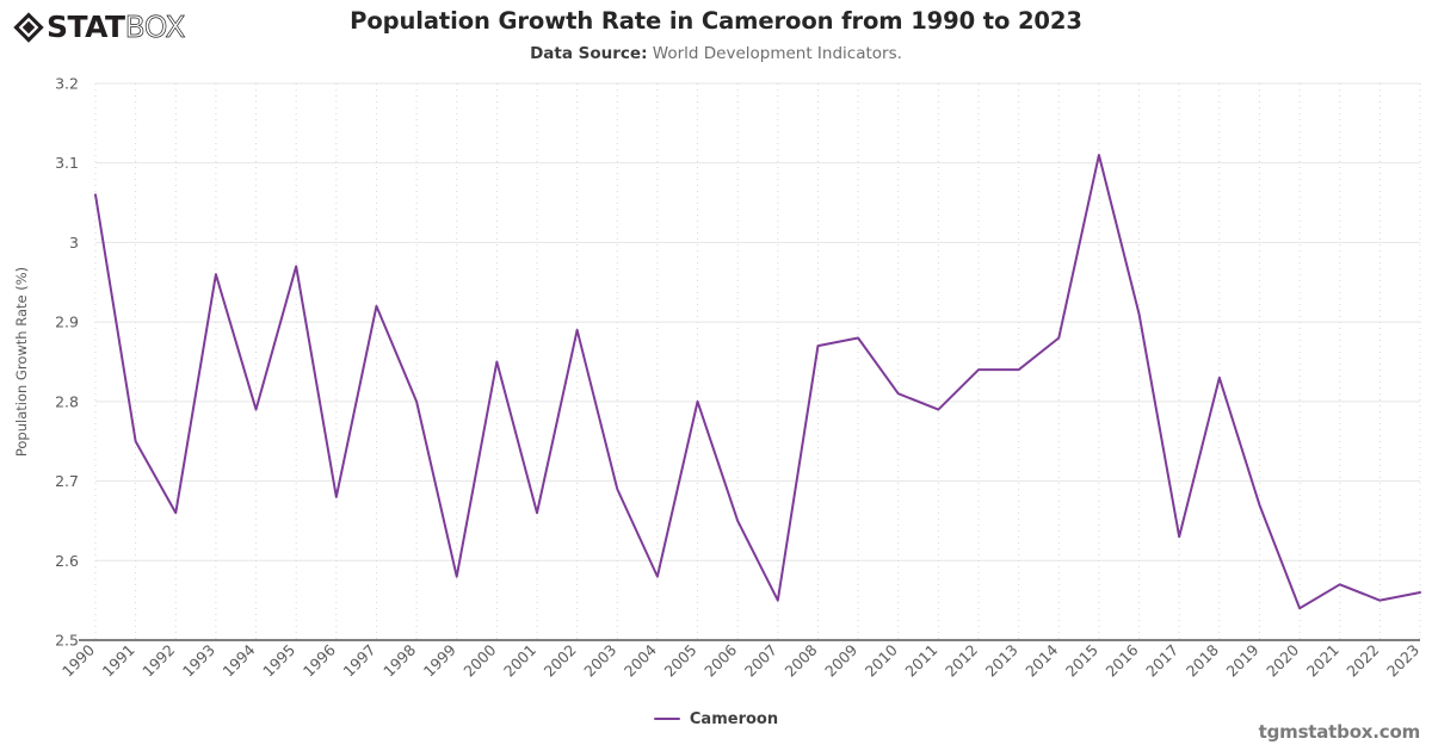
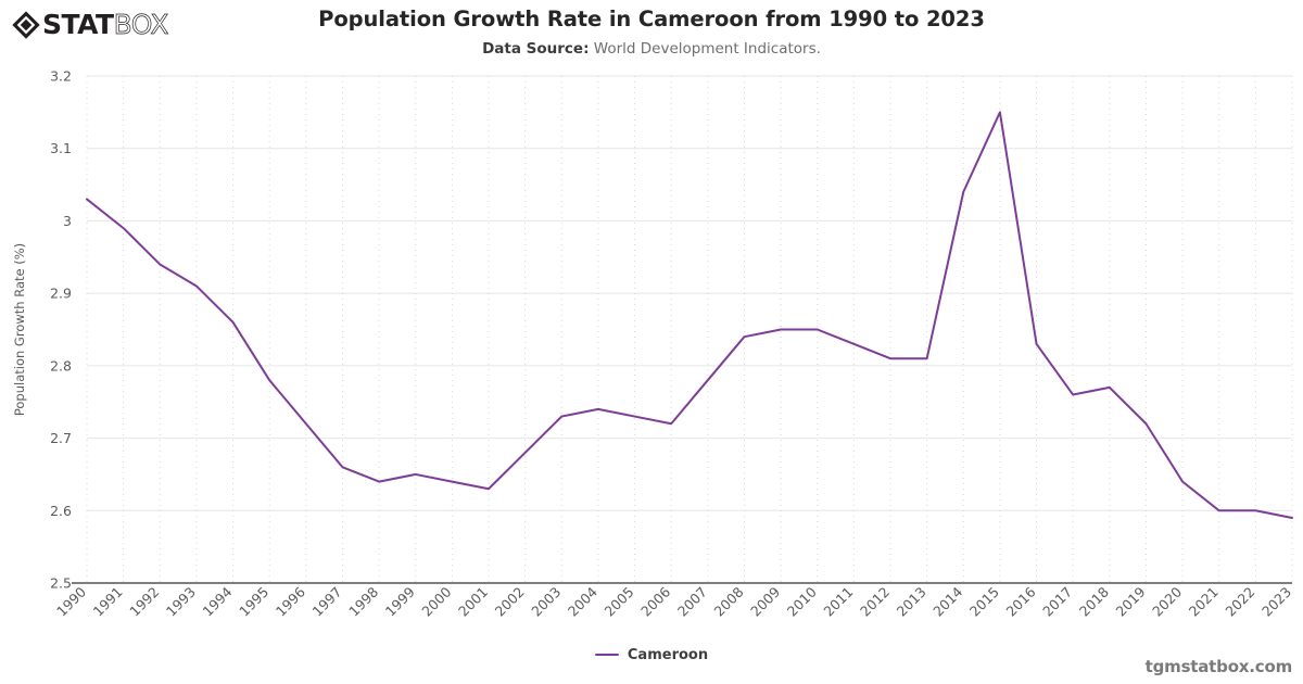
1990: 3.06 -> 3.03
1991: 2.75 -> 2.99
1992: 2.66 -> 2.94
1993: 2.96 -> 2.91
1994: 2.79 -> 2.86
1995: 2.97 -> 2.78
1996: 2.68 -> 2.72
1997: 2.92 -> 2.66
1998: 2.80 -> 2.64
1999: 2.58 -> 2.65
2000: 2.85 -> 2.64
2001: 2.66 -> 2.63
2002: 2.89 -> 2.68
2003: 2.69 -> 2.73
2004: 2.58 -> 2.74
2005: 2.80 -> 2.73
2006: 2.65 -> 2.72
2007: 2.55 -> 2.78
2008: 2.87 -> 2.84
2009: 2.88 -> 2.85
2010: 2.81 -> 2.85
2011: 2.79 -> 2.83
2012: 2.84 -> 2.81
2013: 2.84 -> 2.81
2014: 2.88 -> 3.04
2015: 3.11 -> 3.15
2016: 2.91 -> 2.83
2017: 2.63 -> 2.76
2018: 2.83 -> 2.77
2019: 2.67 -> 2.72
2020: 2.54 -> 2.64
2021: 2.57 -> 2.60
2022: 2.55 -> 2.60
2023: 2.56 -> 2.59
